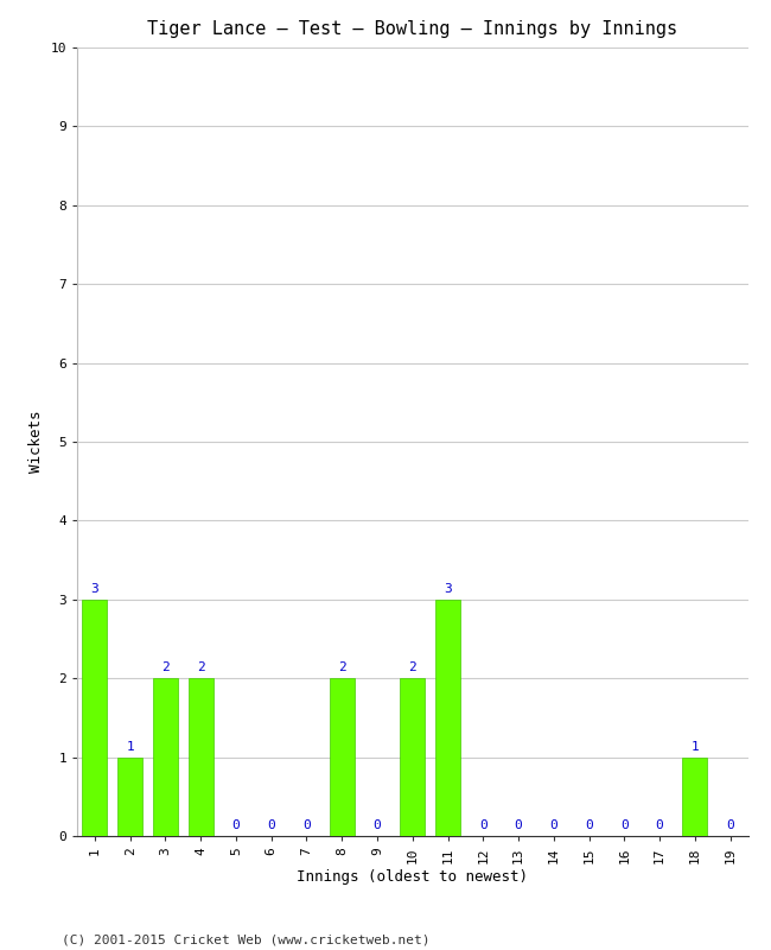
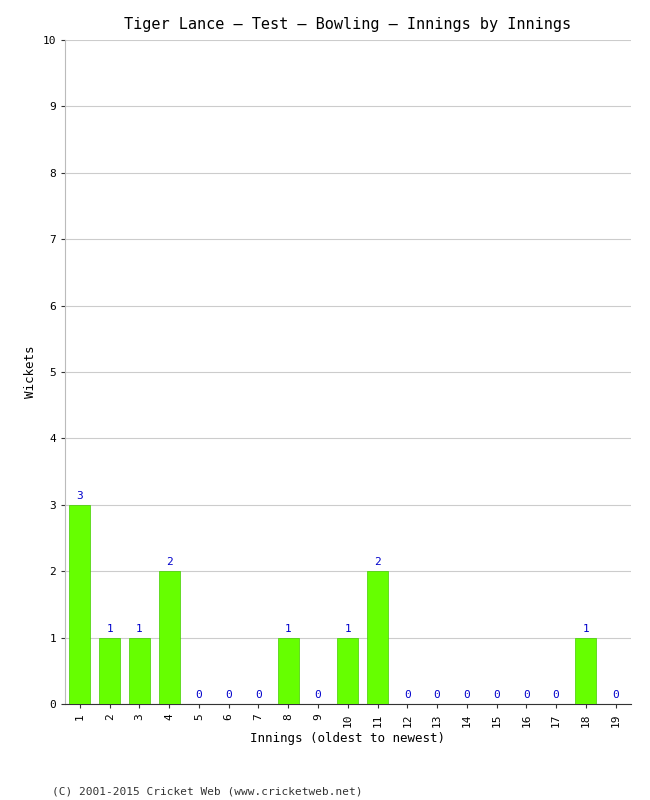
3: 2 -> 1
8: 2 -> 1
10: 2 -> 1
11: 3 -> 2
